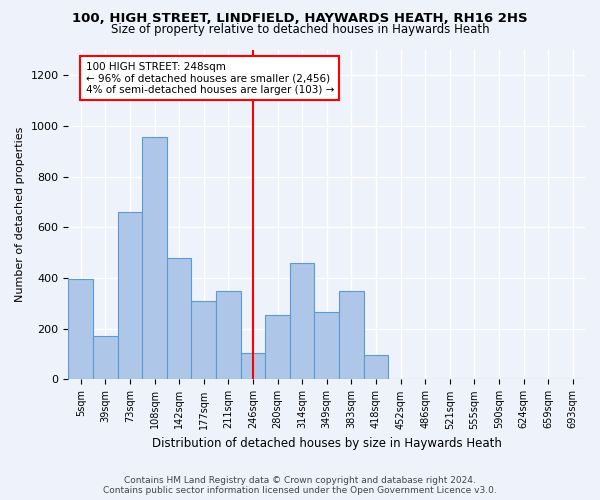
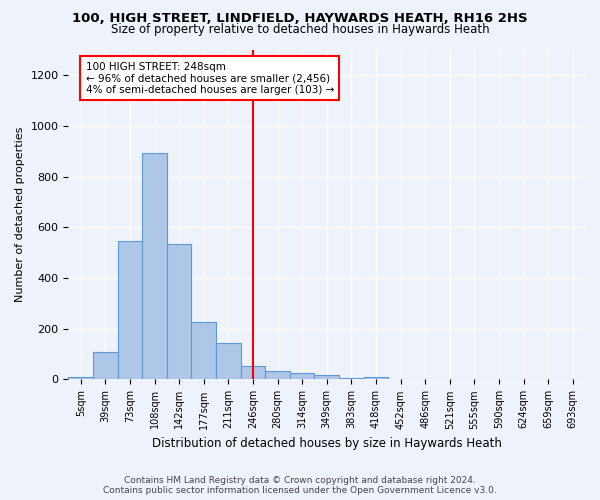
5sqm: 395 -> 10
39sqm: 170 -> 110
73sqm: 660 -> 548
108sqm: 955 -> 893
142sqm: 480 -> 535
177sqm: 310 -> 225
211sqm: 350 -> 143
246sqm: 105 -> 55
280sqm: 255 -> 35
314sqm: 460 -> 25
349sqm: 265 -> 18
383sqm: 350 -> 5
418sqm: 95 -> 10
